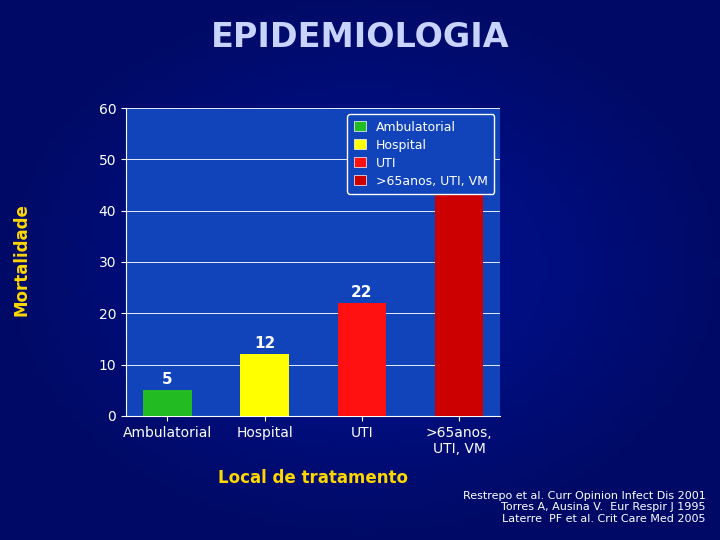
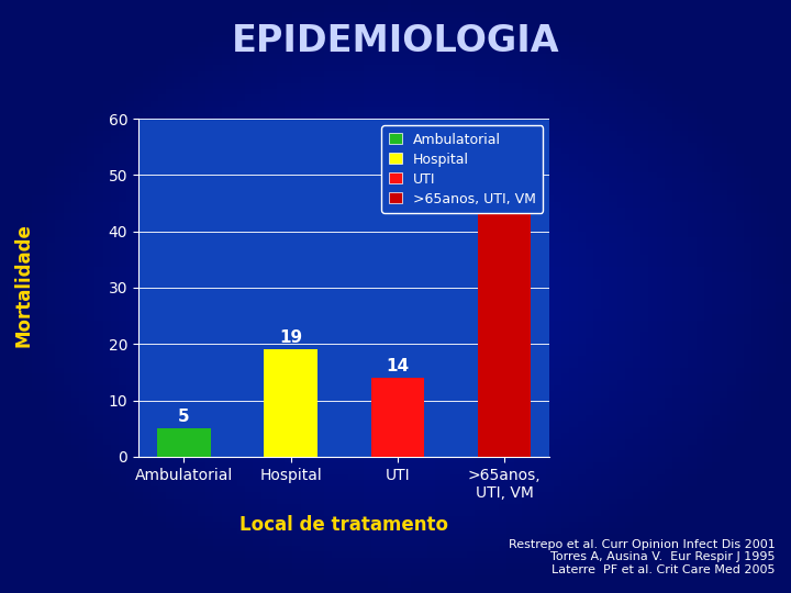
Hospital: 12 -> 19
UTI: 22 -> 14
